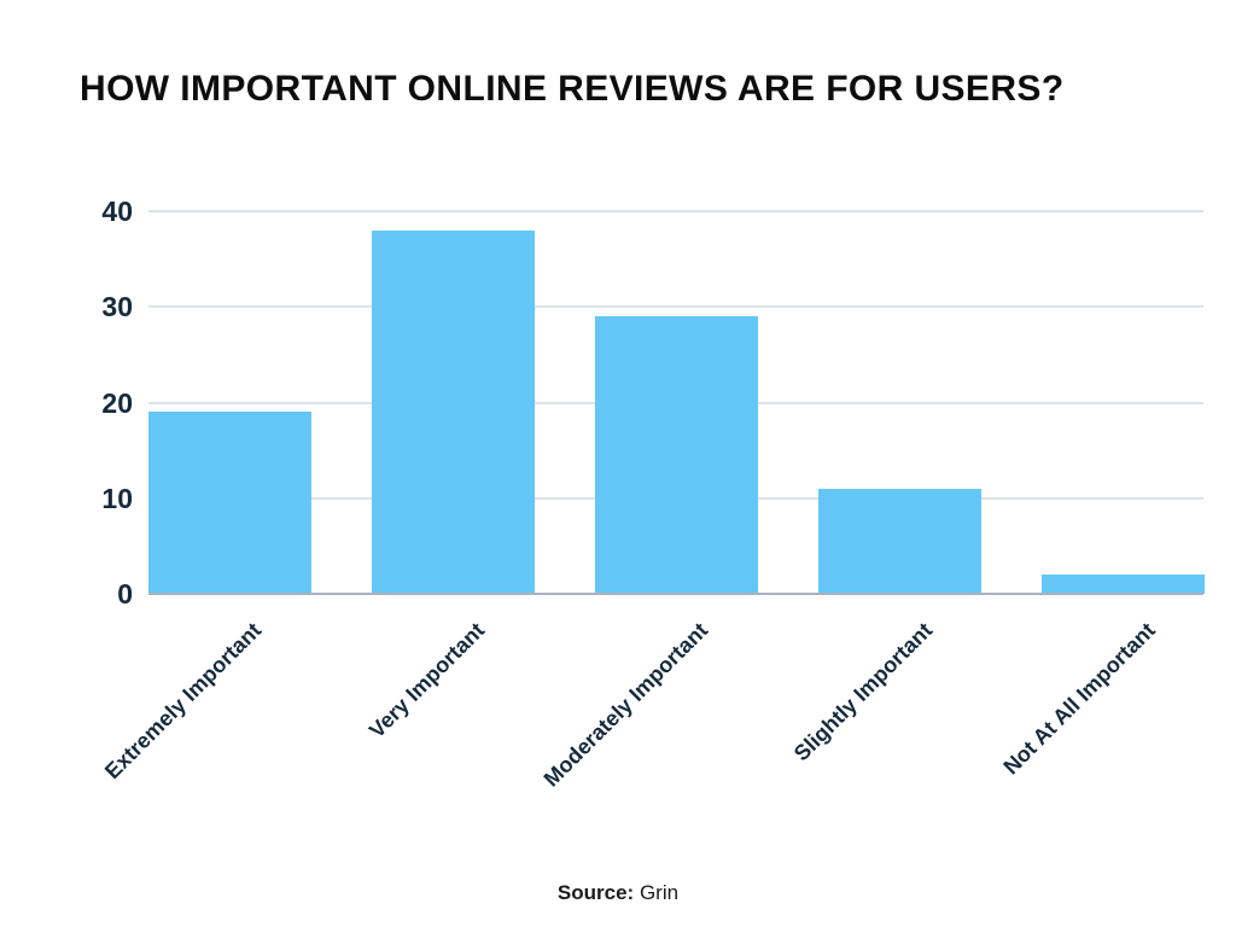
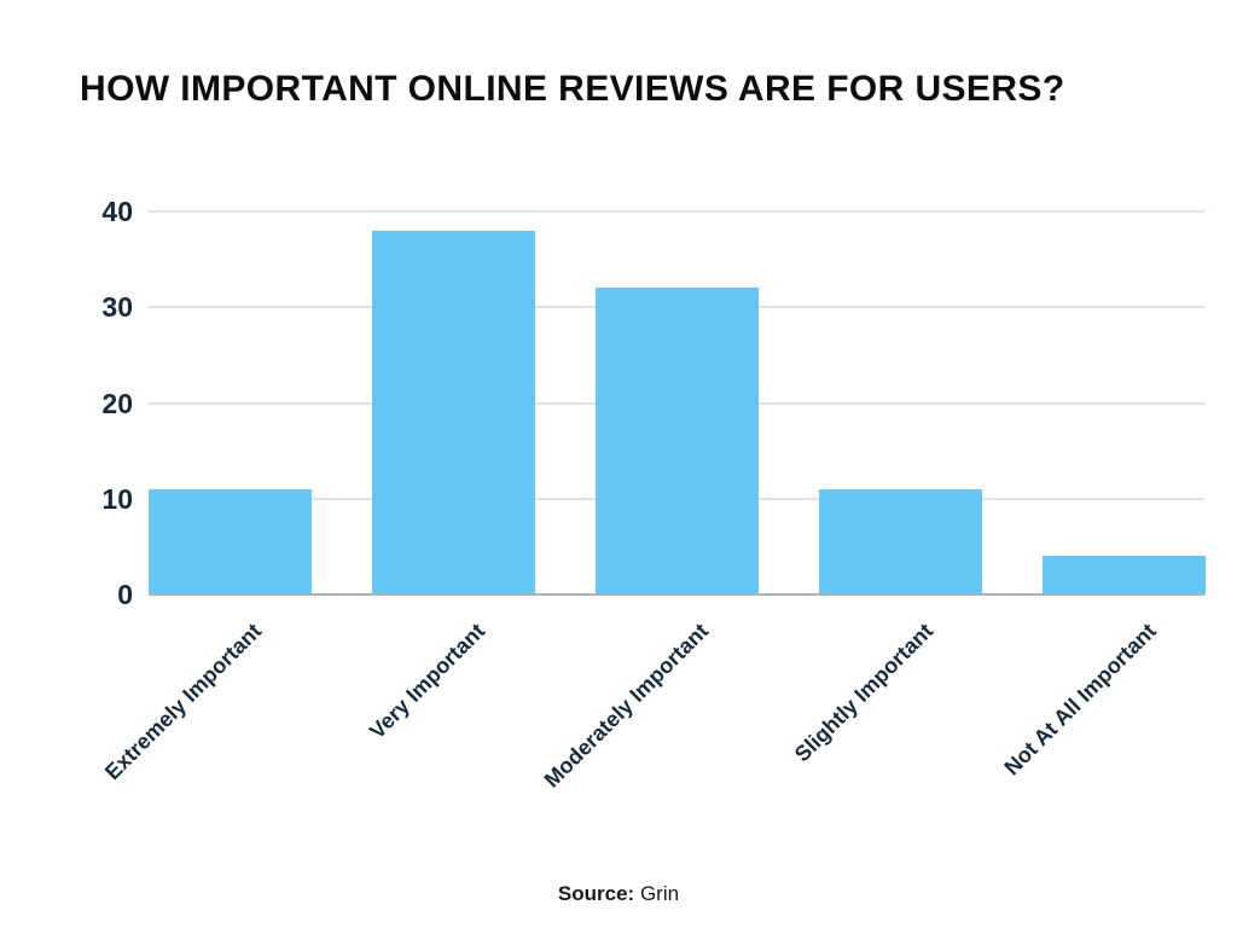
Extremely Important: 19 -> 11
Moderately Important: 29 -> 32
Not At All Important: 2 -> 4
